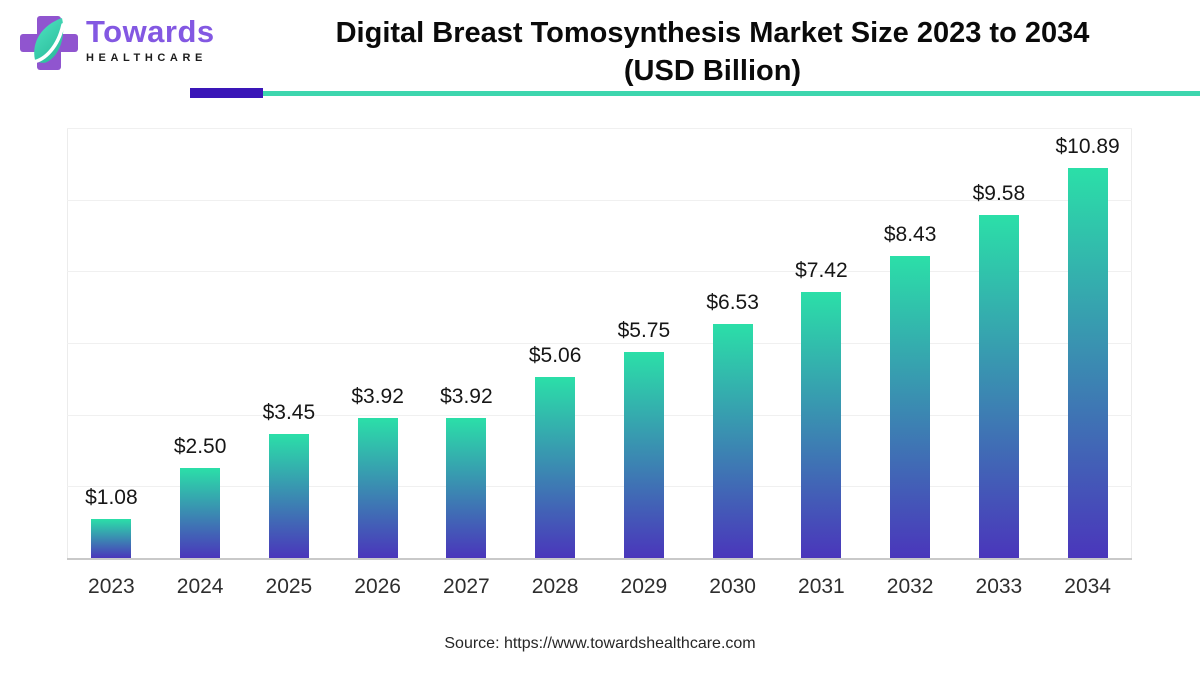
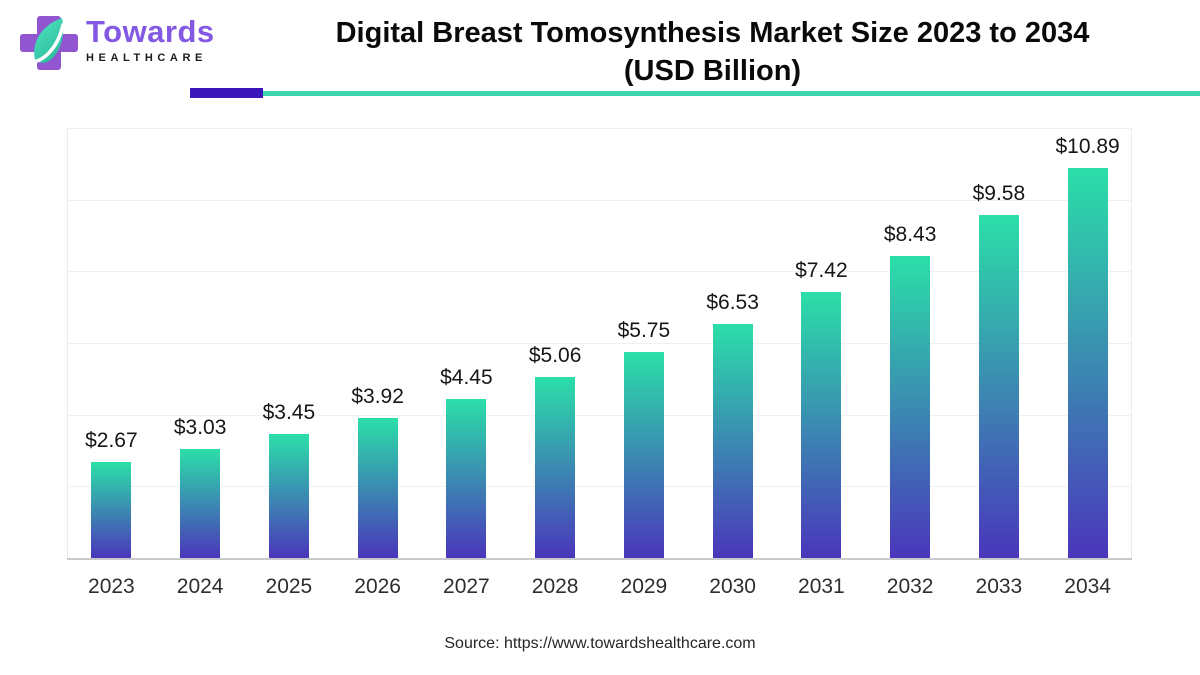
2023: $1.08 -> $2.67
2024: $2.50 -> $3.03
2027: $3.92 -> $4.45
